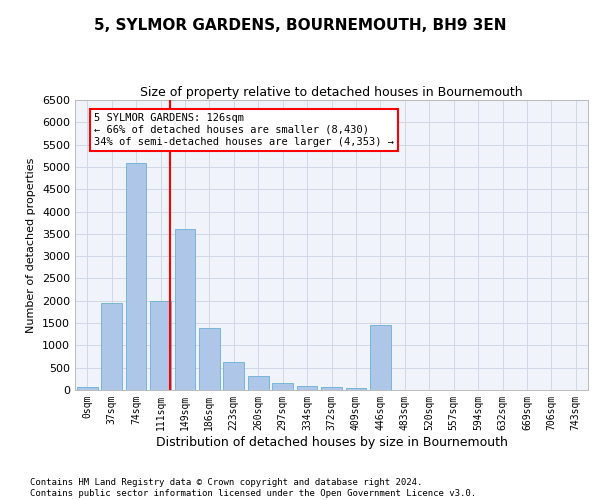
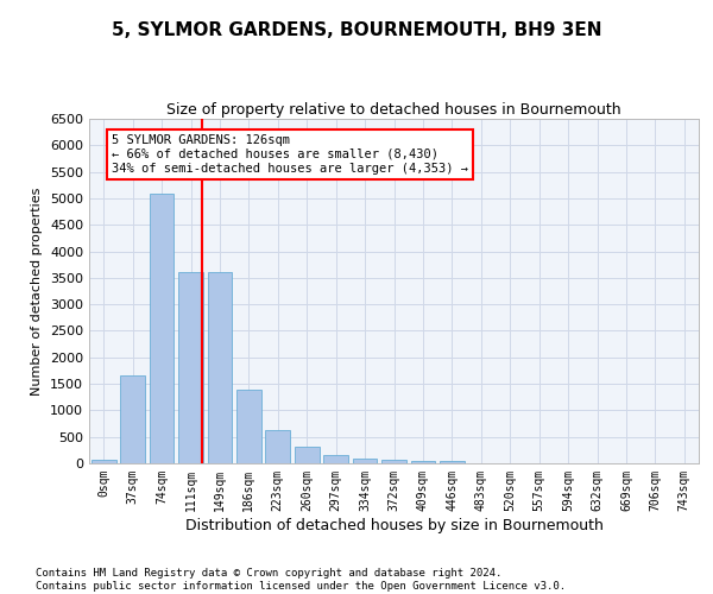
37sqm: 1950 -> 1650
111sqm: 2000 -> 3600
446sqm: 1450 -> 50
